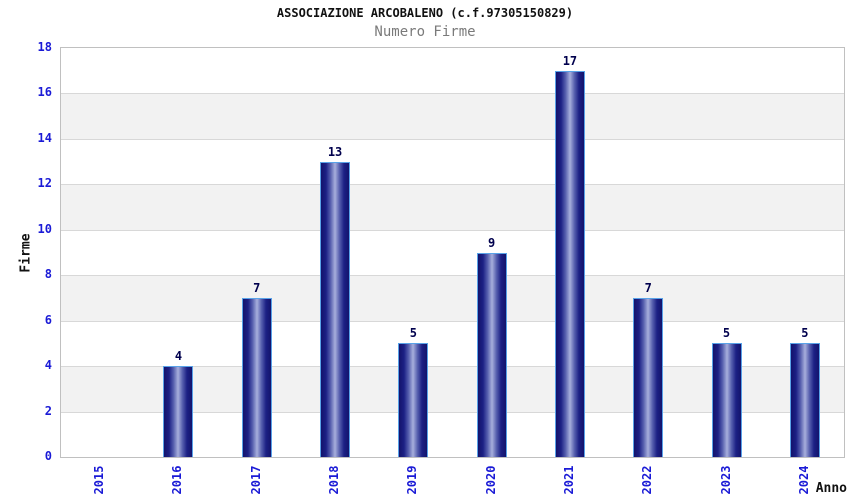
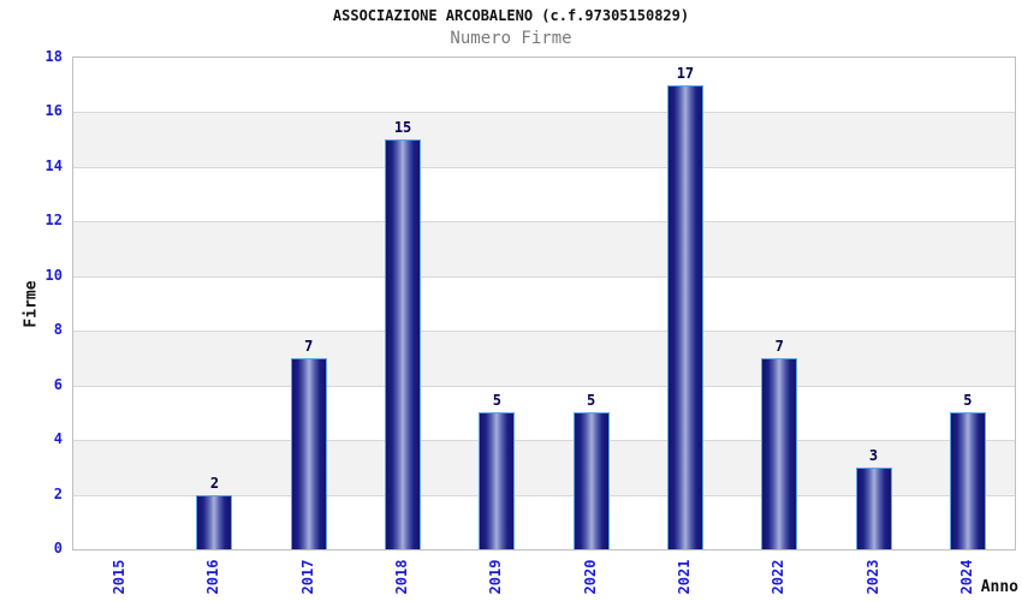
2016: 4 -> 2
2018: 13 -> 15
2020: 9 -> 5
2023: 5 -> 3
